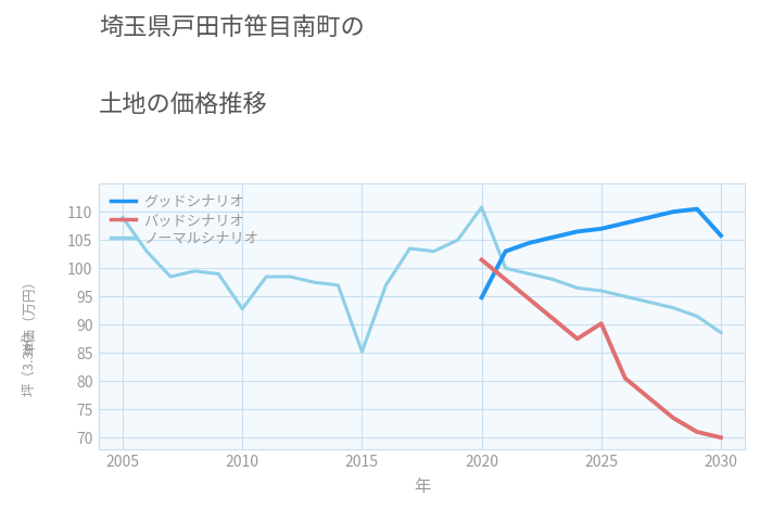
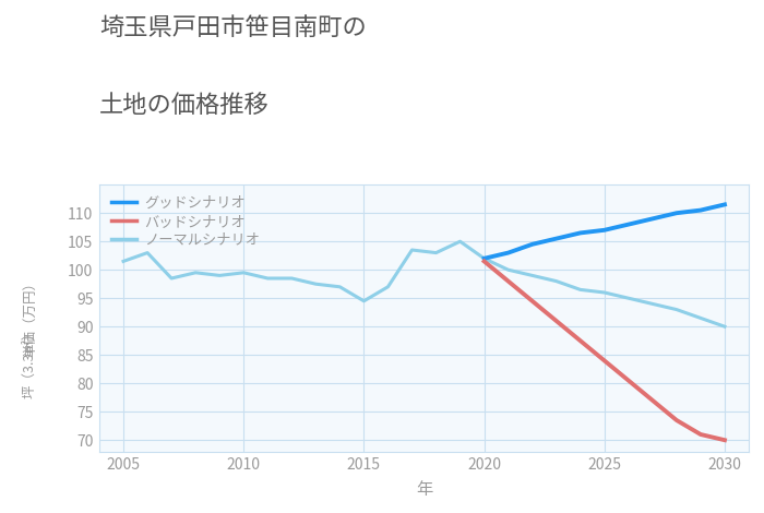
ノーマルシナリオ/2005: 109.0 -> 101.5
ノーマルシナリオ/2010: 92.8 -> 99.5
ノーマルシナリオ/2015: 85.2 -> 94.5
ノーマルシナリオ/2020: 110.8 -> 102.0
グッドシナリオ/2020: 94.8 -> 102.0
バッドシナリオ/2025: 90.2 -> 84.0
ノーマルシナリオ/2030: 88.6 -> 90.0
グッドシナリオ/2030: 105.8 -> 111.5
